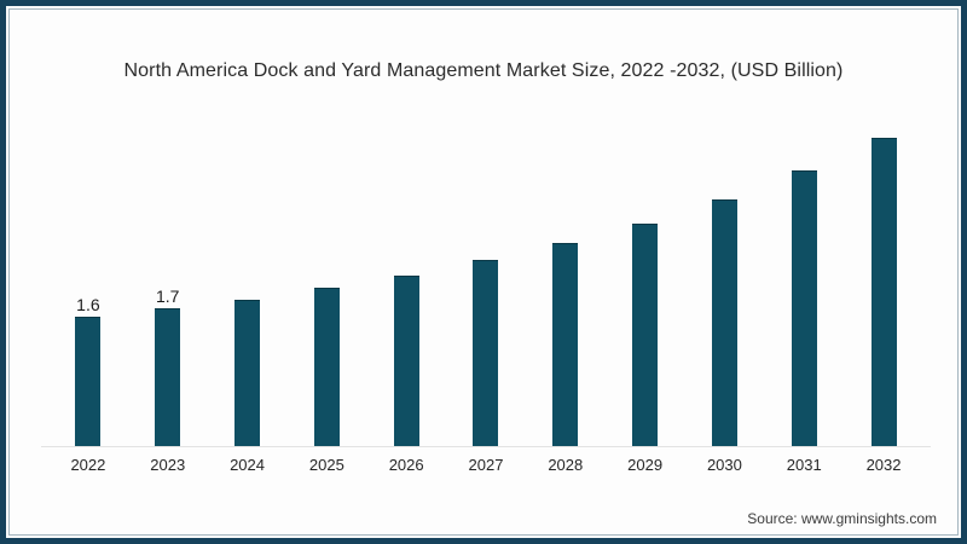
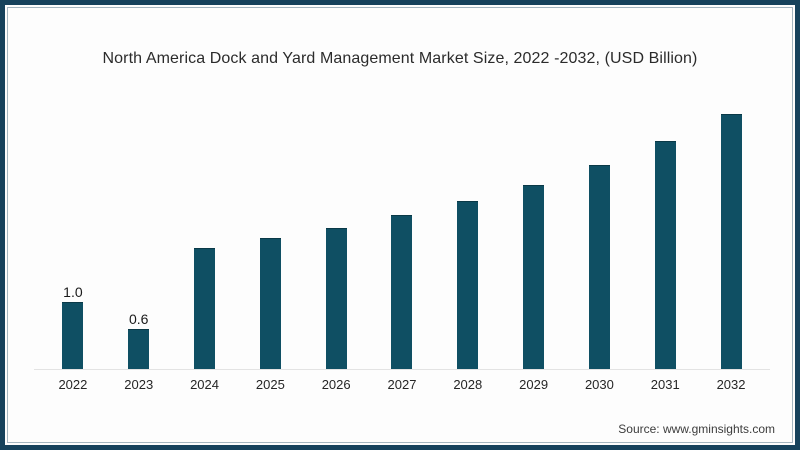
2022: 1.6 -> 1.0
2023: 1.7 -> 0.6
